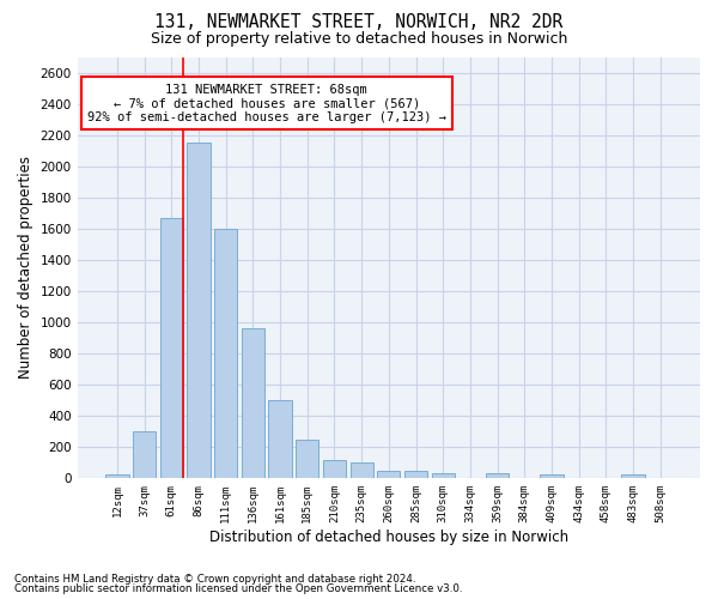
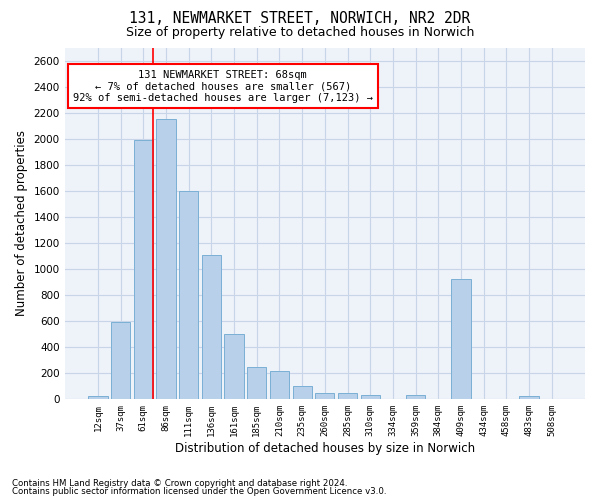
37sqm: 300 -> 590
61sqm: 1670 -> 1990
136sqm: 960 -> 1110
210sqm: 120 -> 220
409sqm: 20 -> 920
